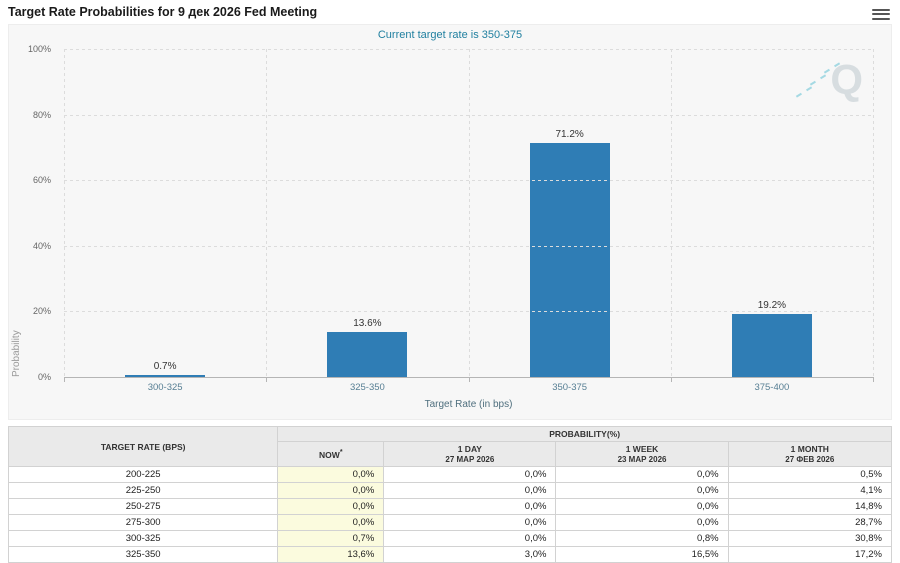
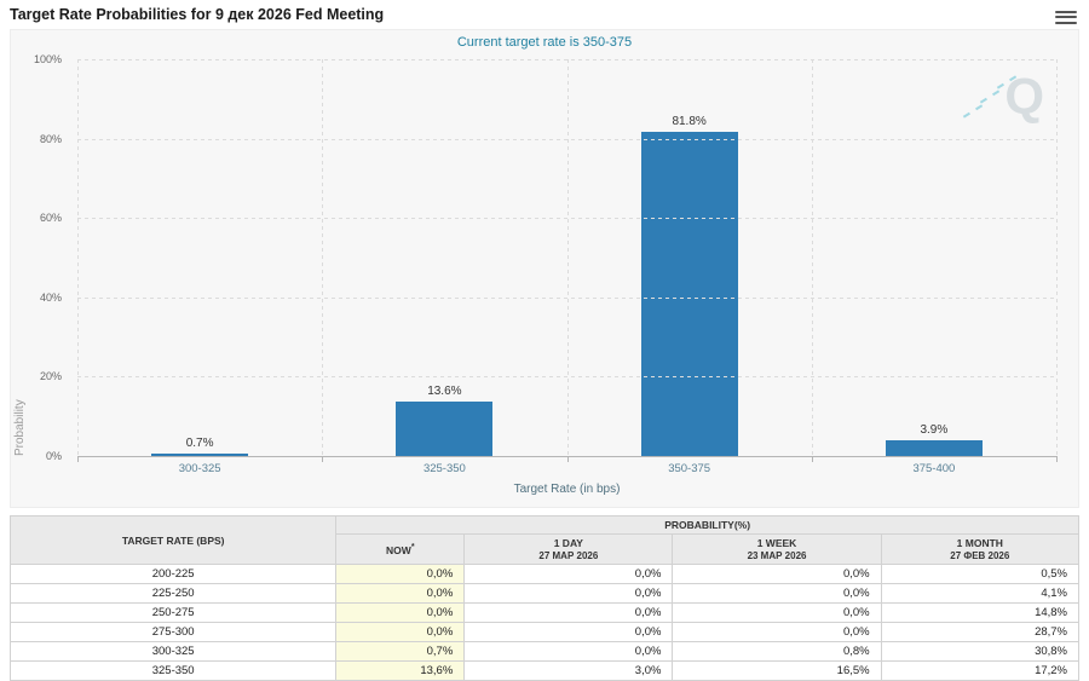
350-375: 71.2% -> 81.8%
375-400: 19.2% -> 3.9%
